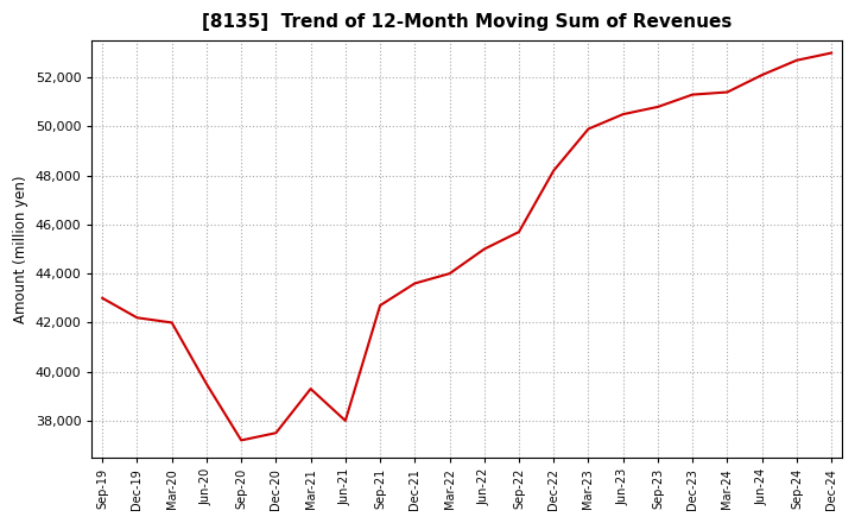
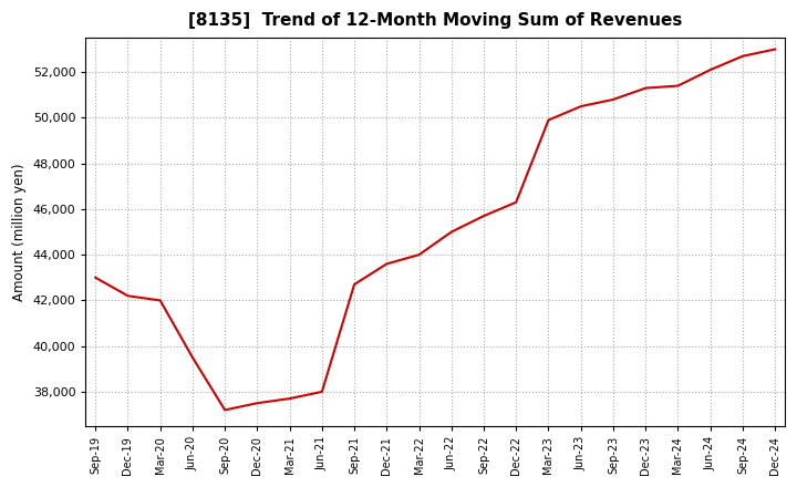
Mar-21: 39,300 -> 37,700
Dec-22: 48,200 -> 46,300
